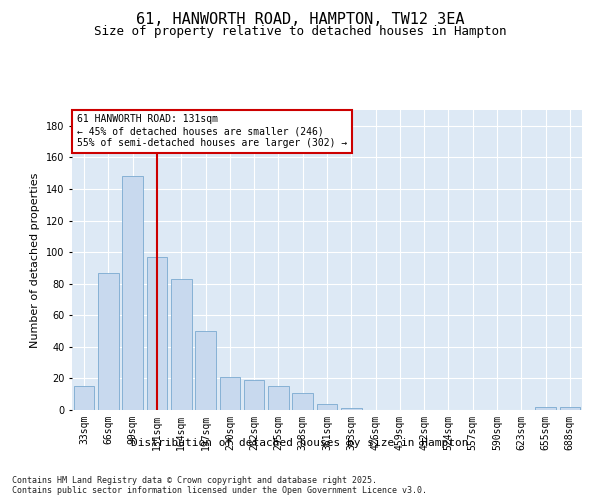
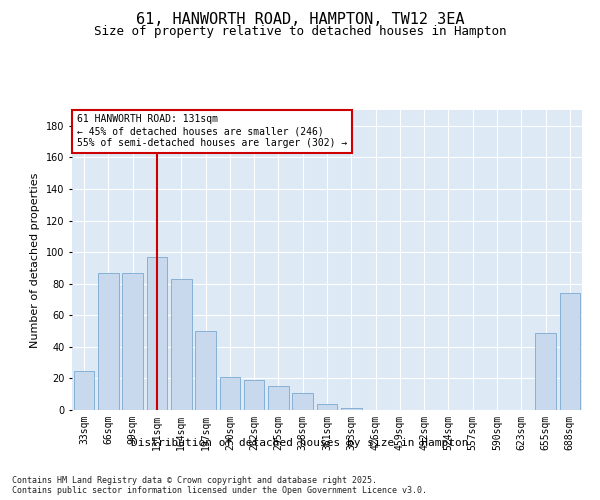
33sqm: 15 -> 25
99sqm: 148 -> 87
655sqm: 2 -> 49
688sqm: 2 -> 74
